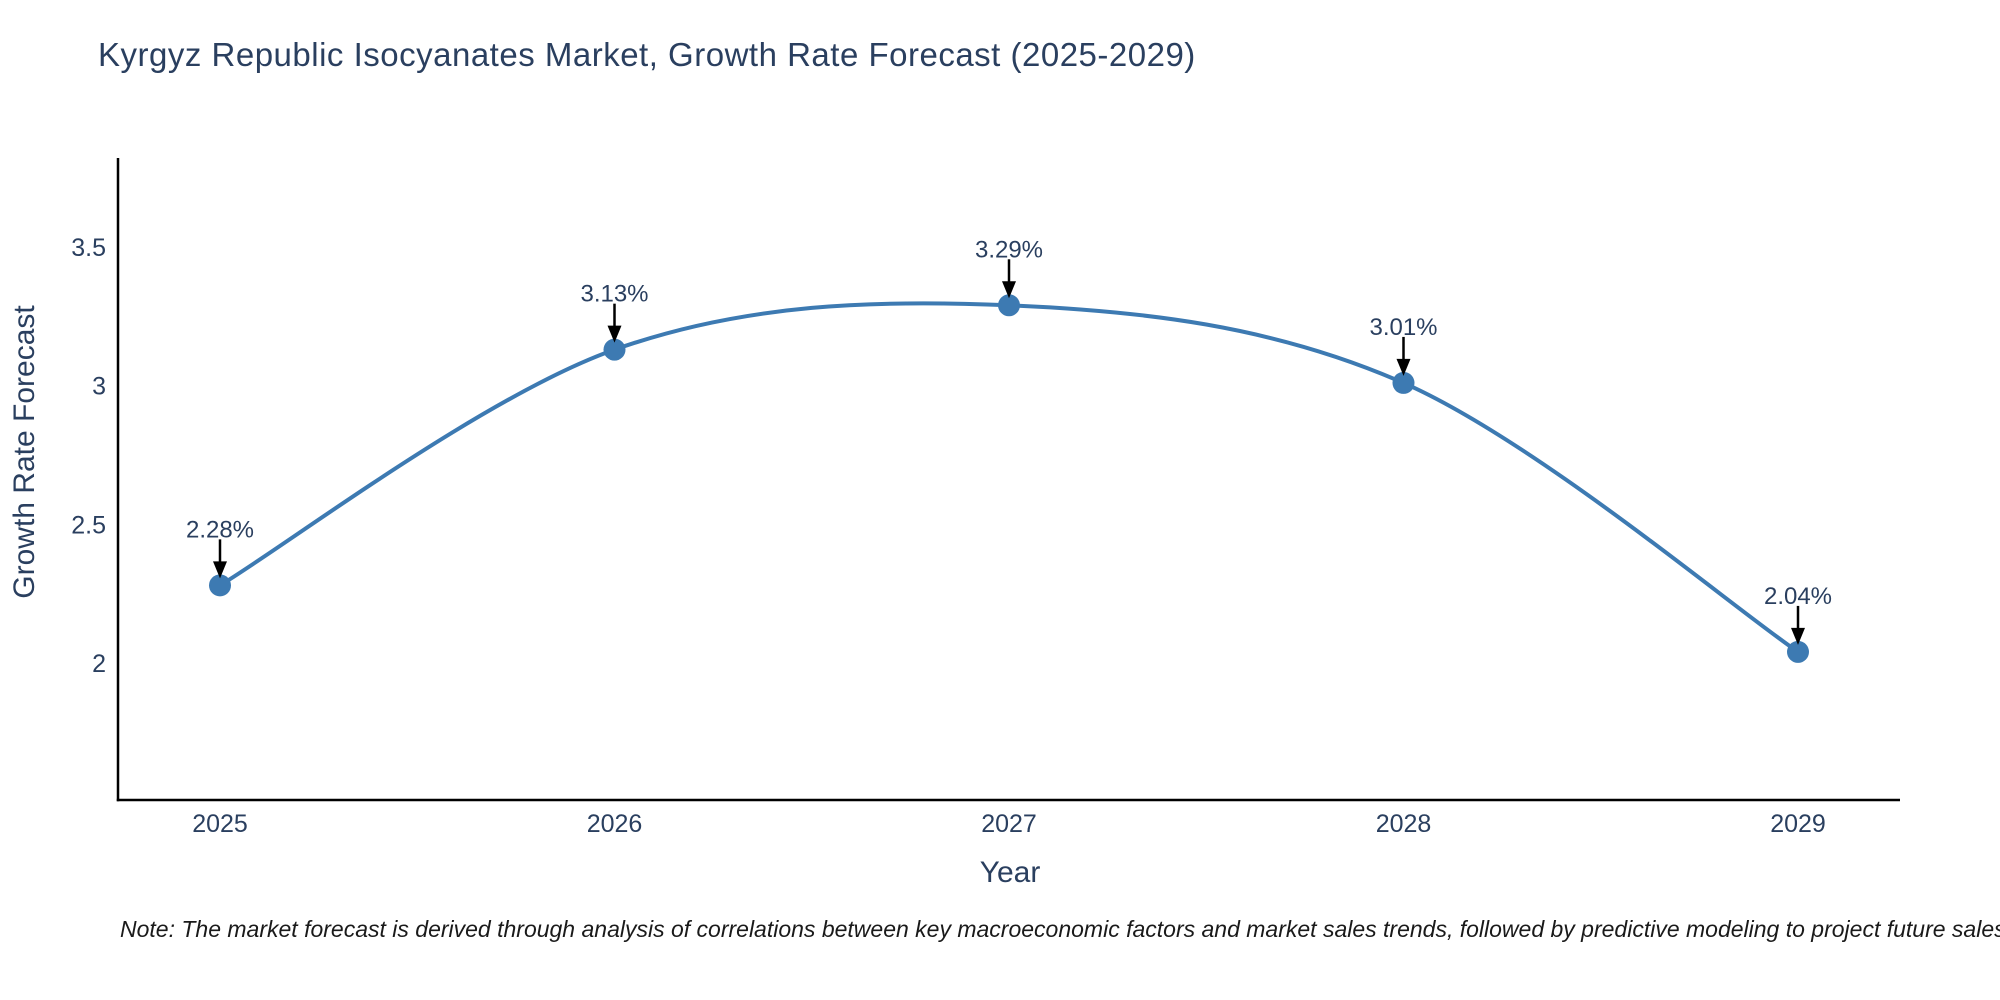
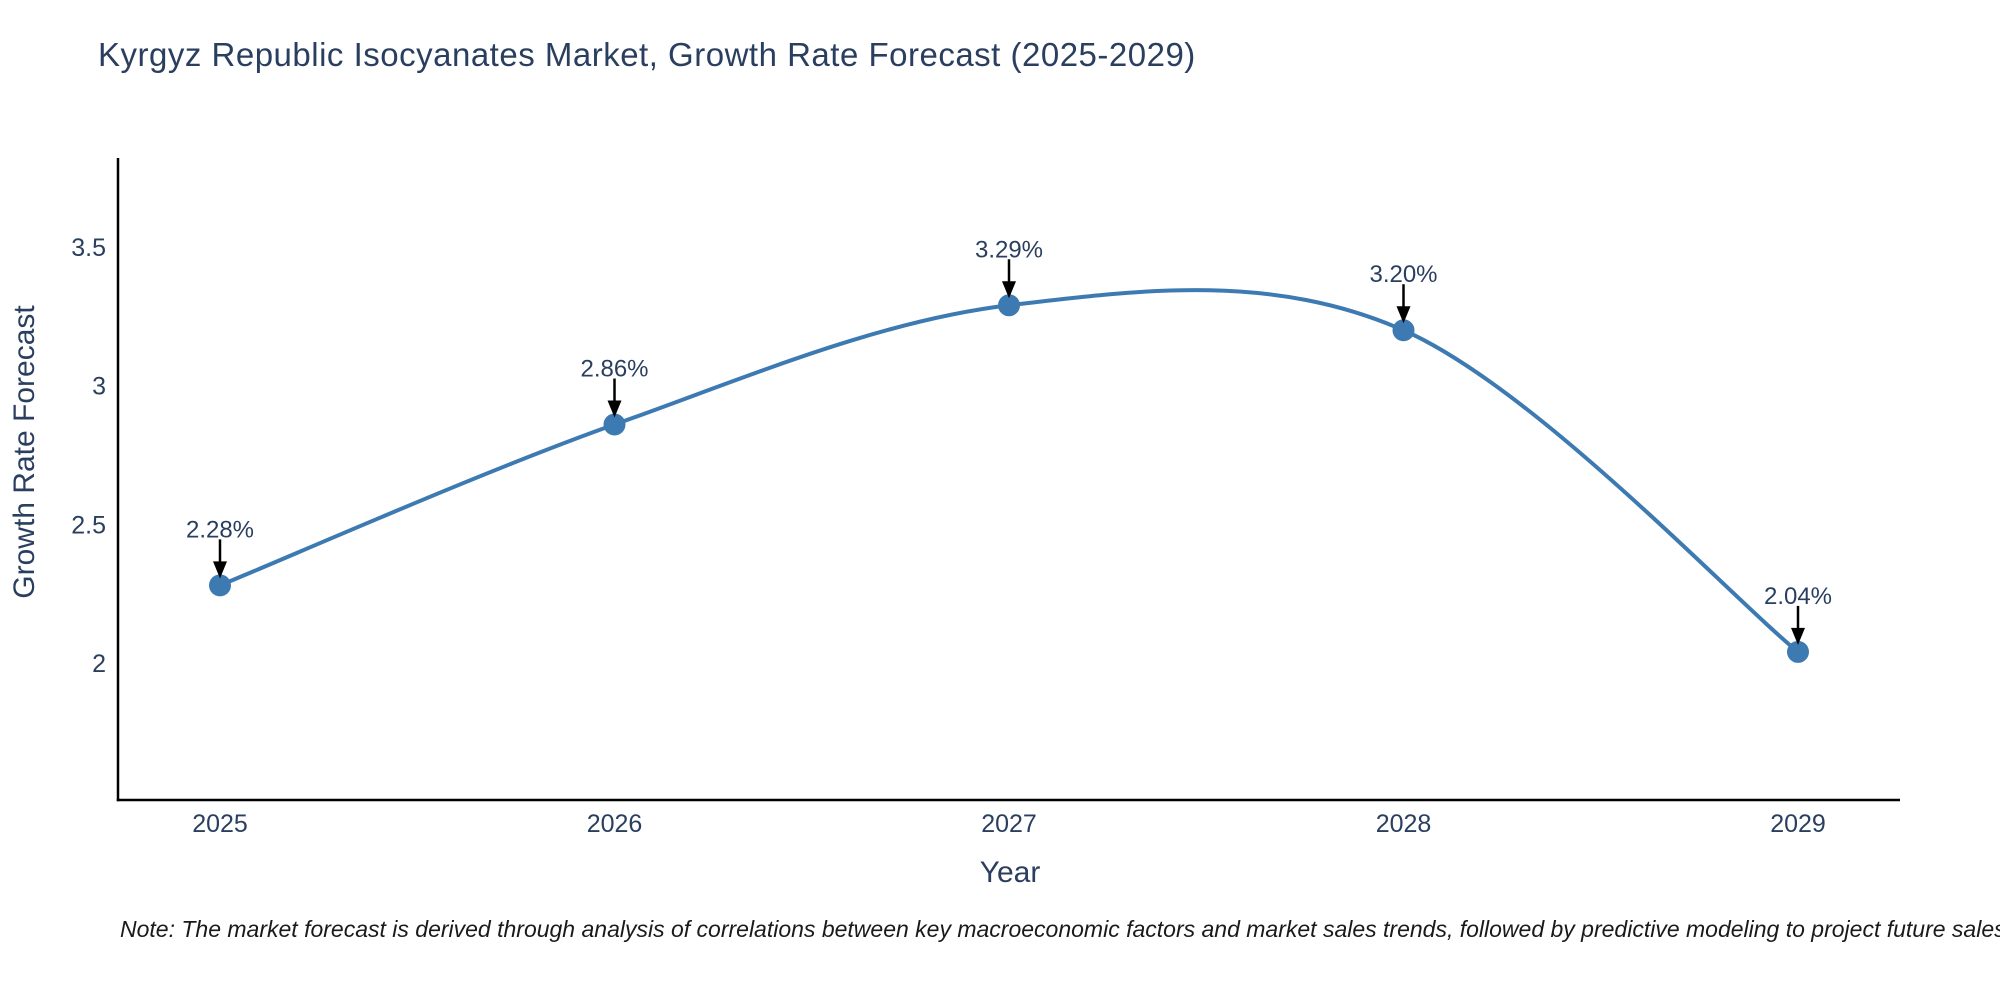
2026: 3.13% -> 2.86%
2028: 3.01% -> 3.20%
